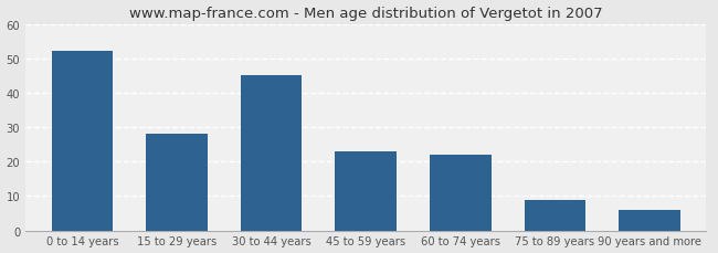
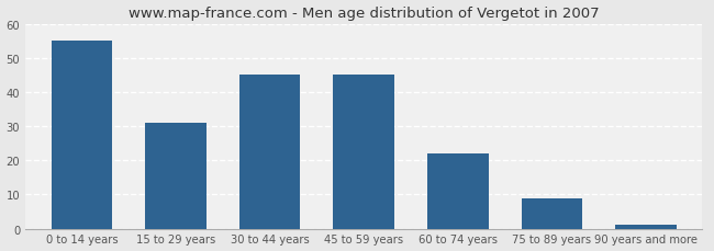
0 to 14 years: 52 -> 55
15 to 29 years: 28 -> 31
45 to 59 years: 23 -> 45
90 years and more: 6 -> 1
